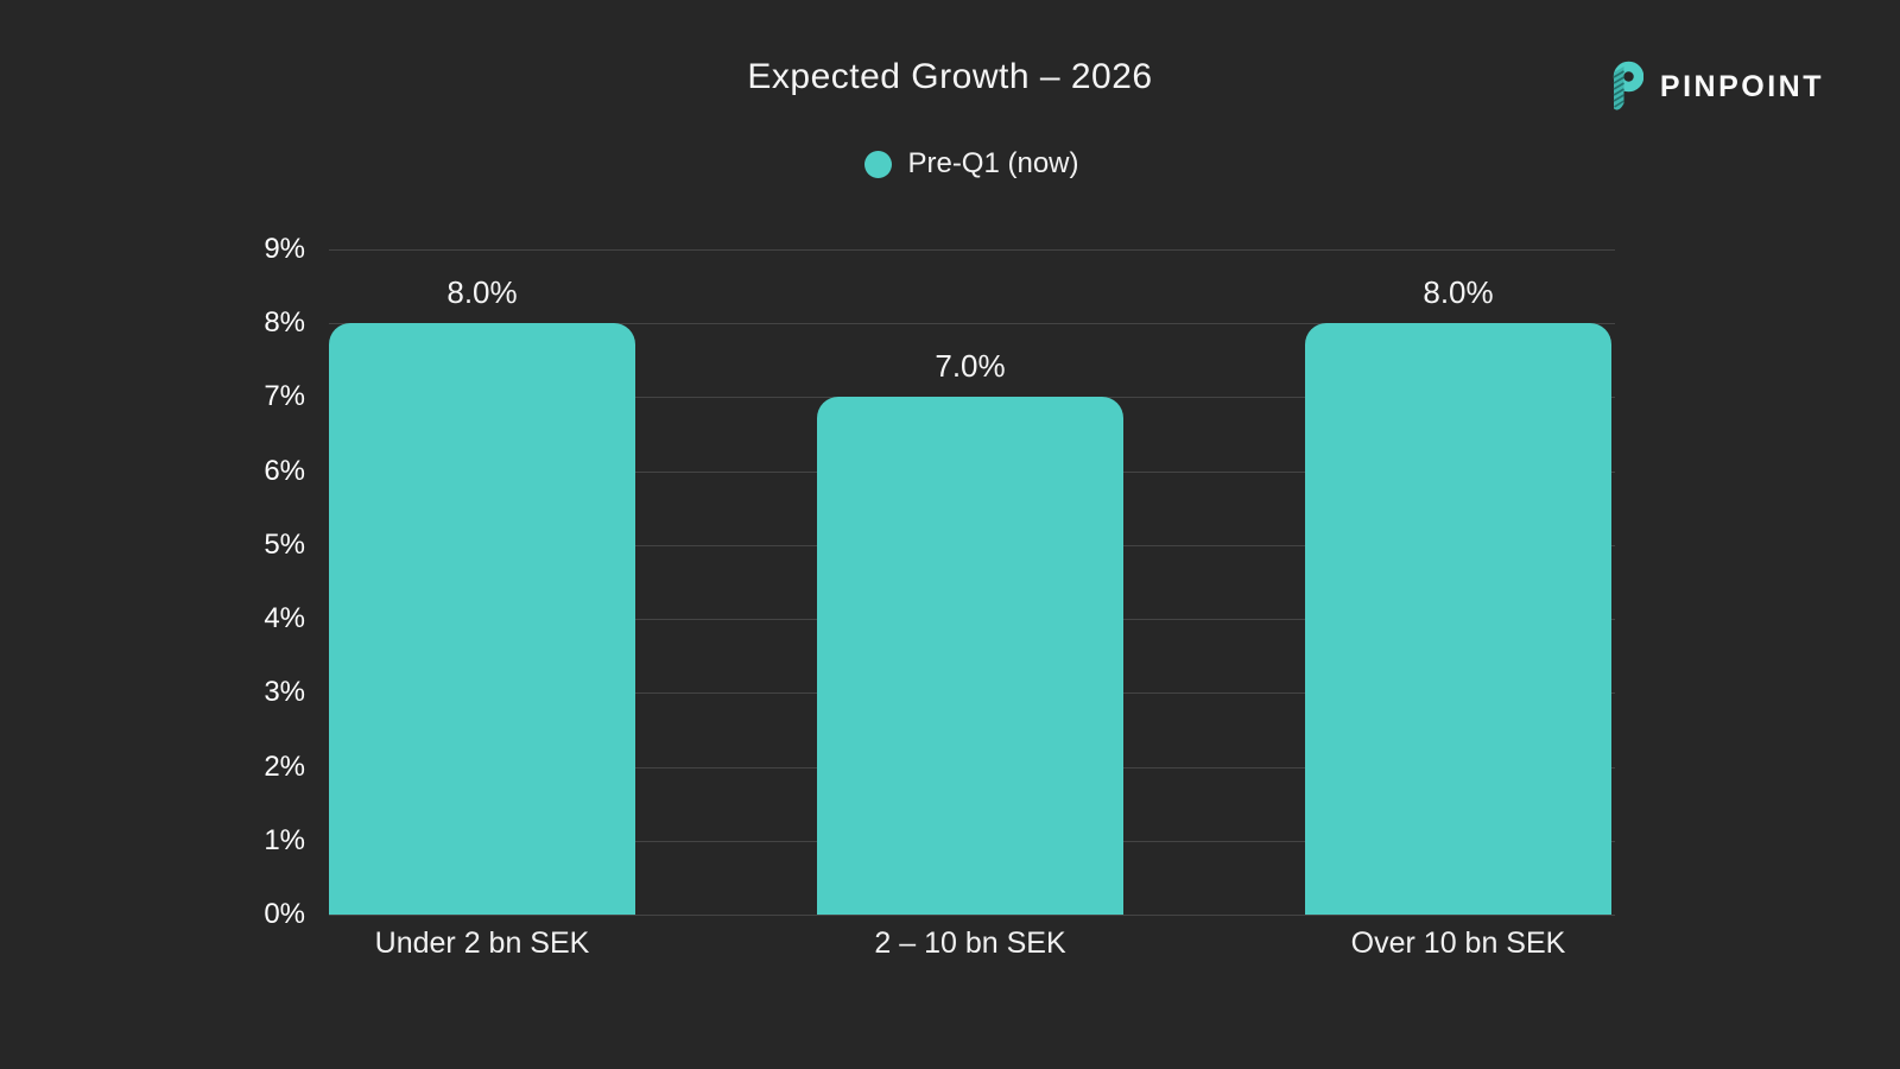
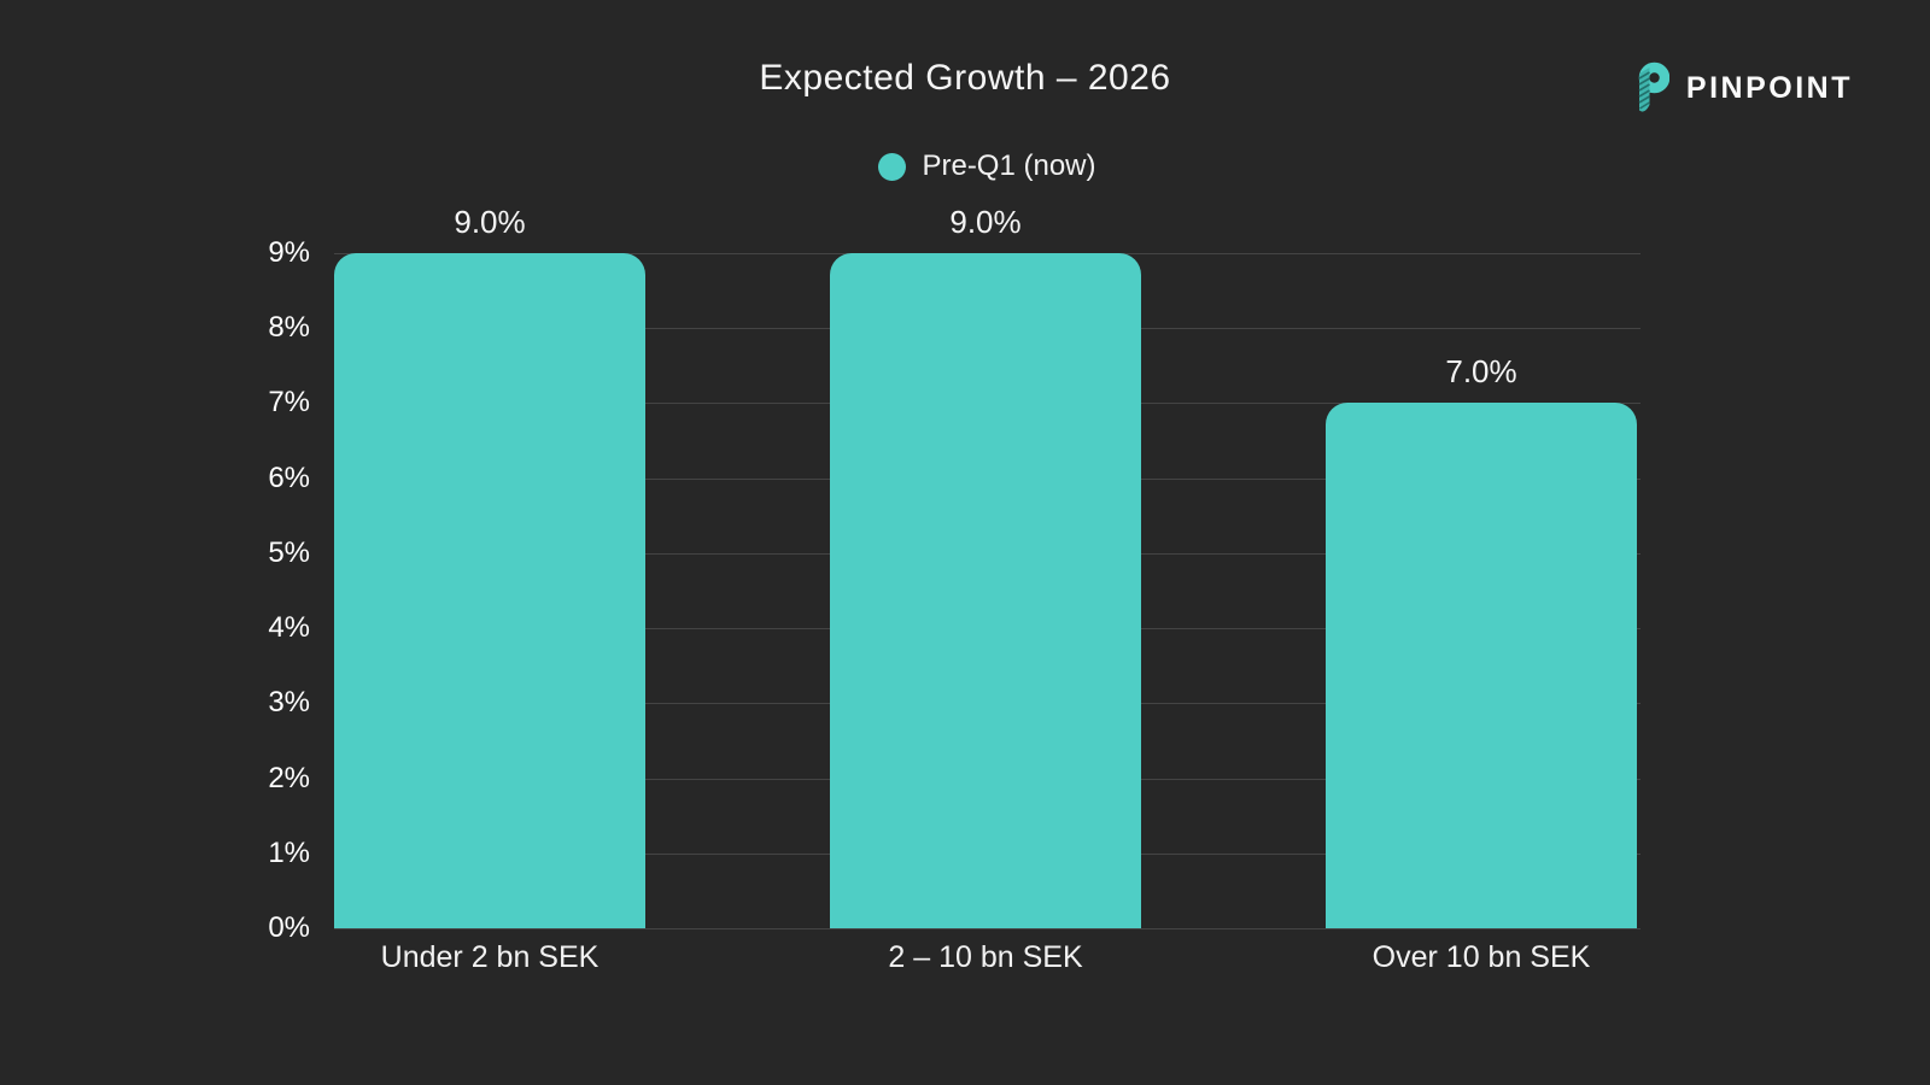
Under 2 bn SEK: 8.0% -> 9.0%
2 – 10 bn SEK: 7.0% -> 9.0%
Over 10 bn SEK: 8.0% -> 7.0%
